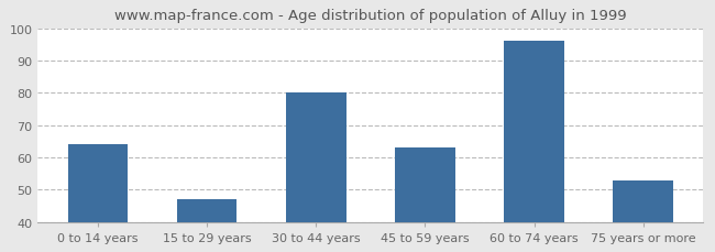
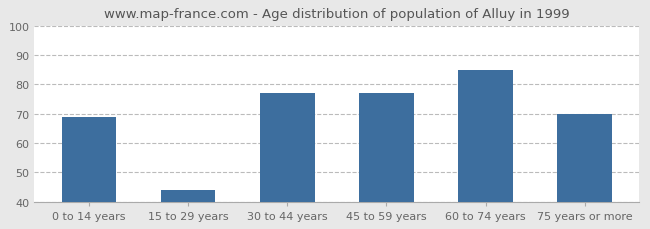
0 to 14 years: 64 -> 69
15 to 29 years: 47 -> 44
30 to 44 years: 80 -> 77
45 to 59 years: 63 -> 77
60 to 74 years: 96 -> 85
75 years or more: 53 -> 70
